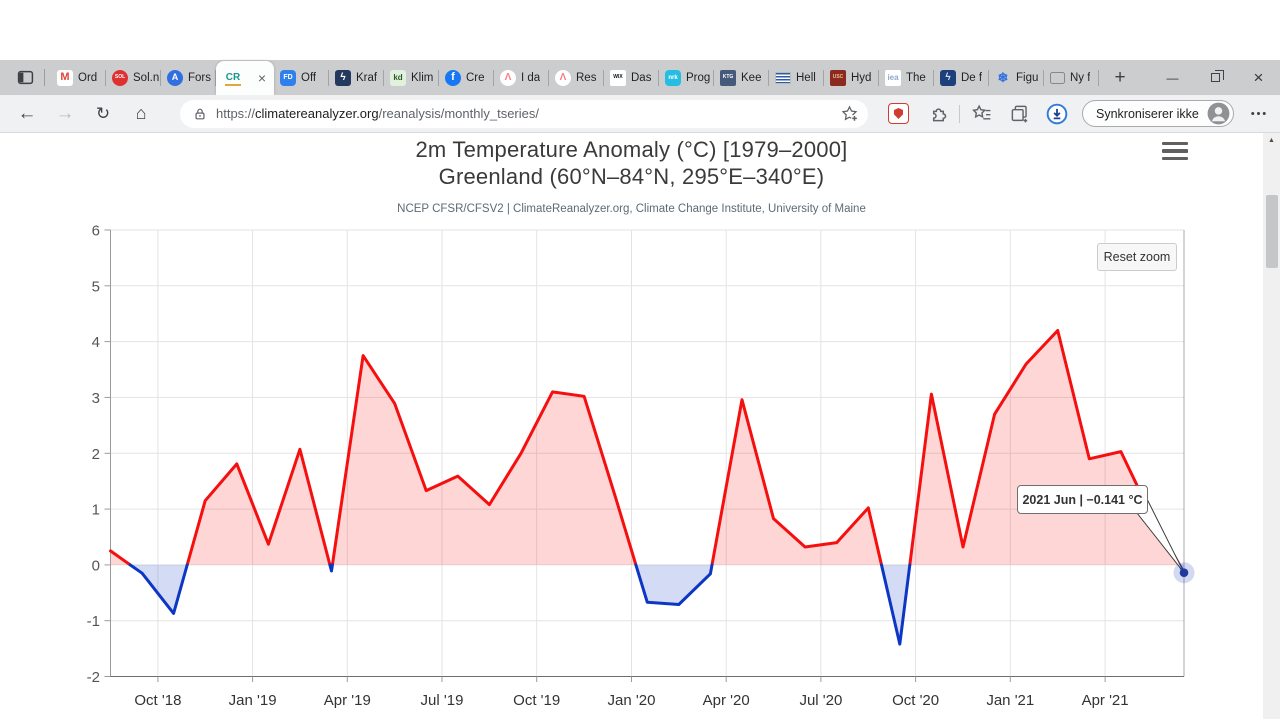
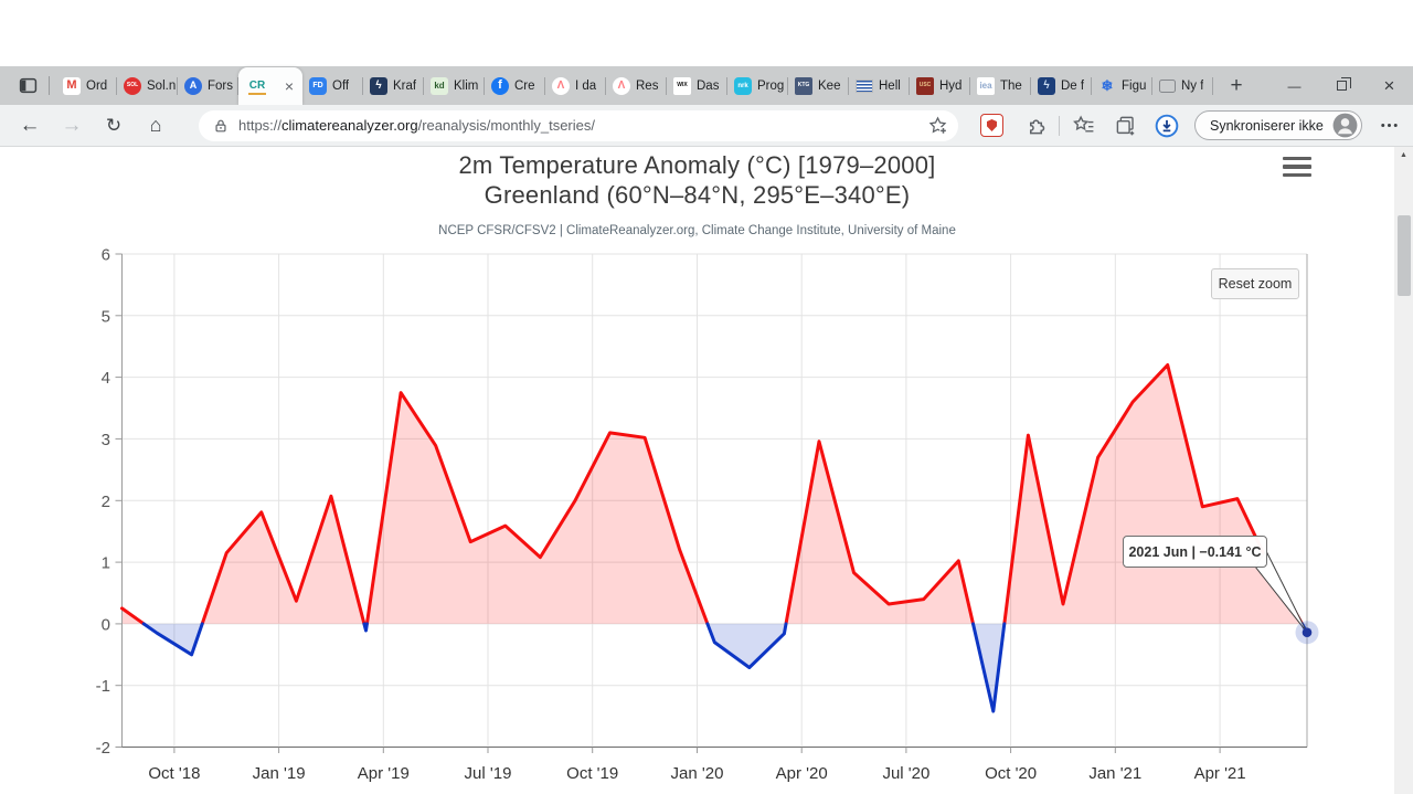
Oct '18: -0.9 -> -0.5
Jan '20: -0.7 -> -0.3
